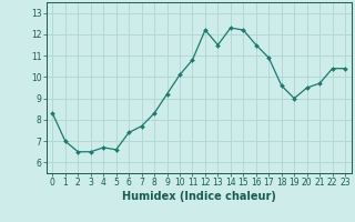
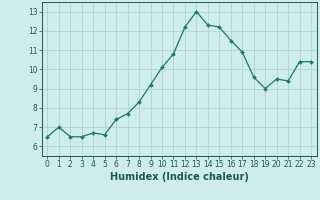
0: 8.3 -> 6.5
13: 11.5 -> 13.0
21: 9.7 -> 9.4
